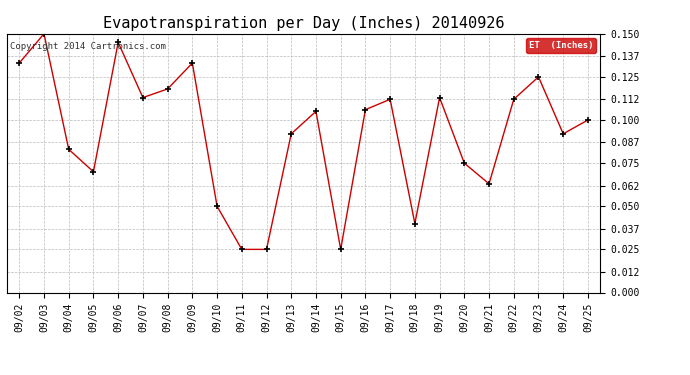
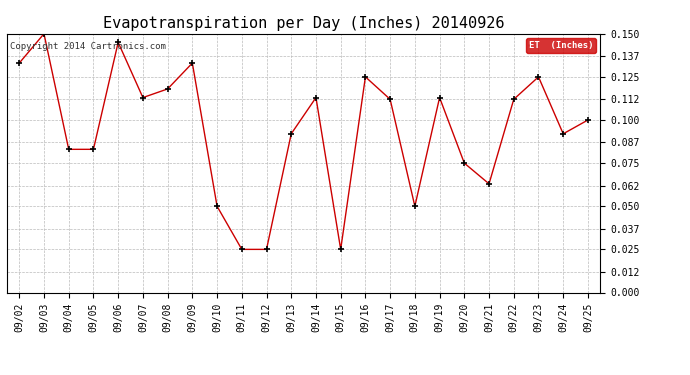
09/05: 0.070 -> 0.083
09/14: 0.105 -> 0.113
09/16: 0.106 -> 0.125
09/18: 0.040 -> 0.050
